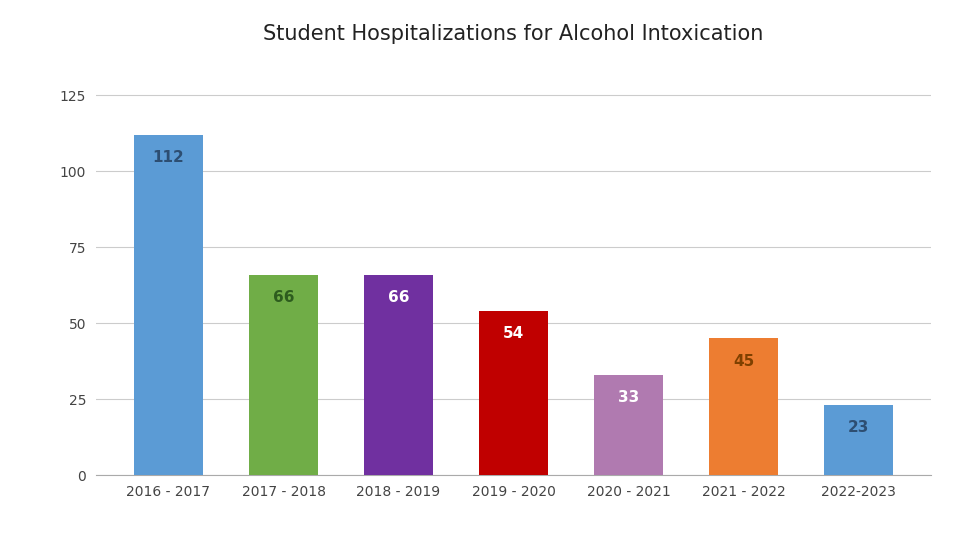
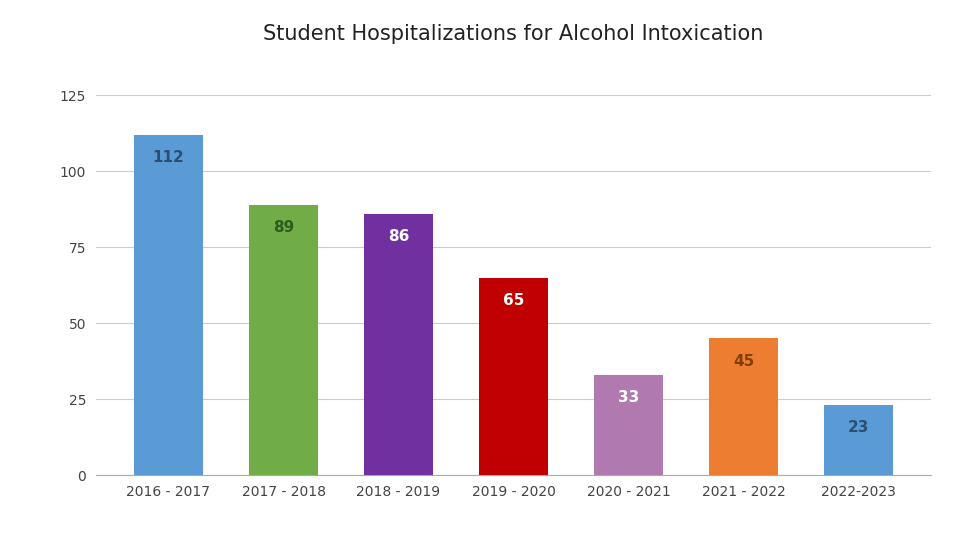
2017 - 2018: 66 -> 89
2018 - 2019: 66 -> 86
2019 - 2020: 54 -> 65
